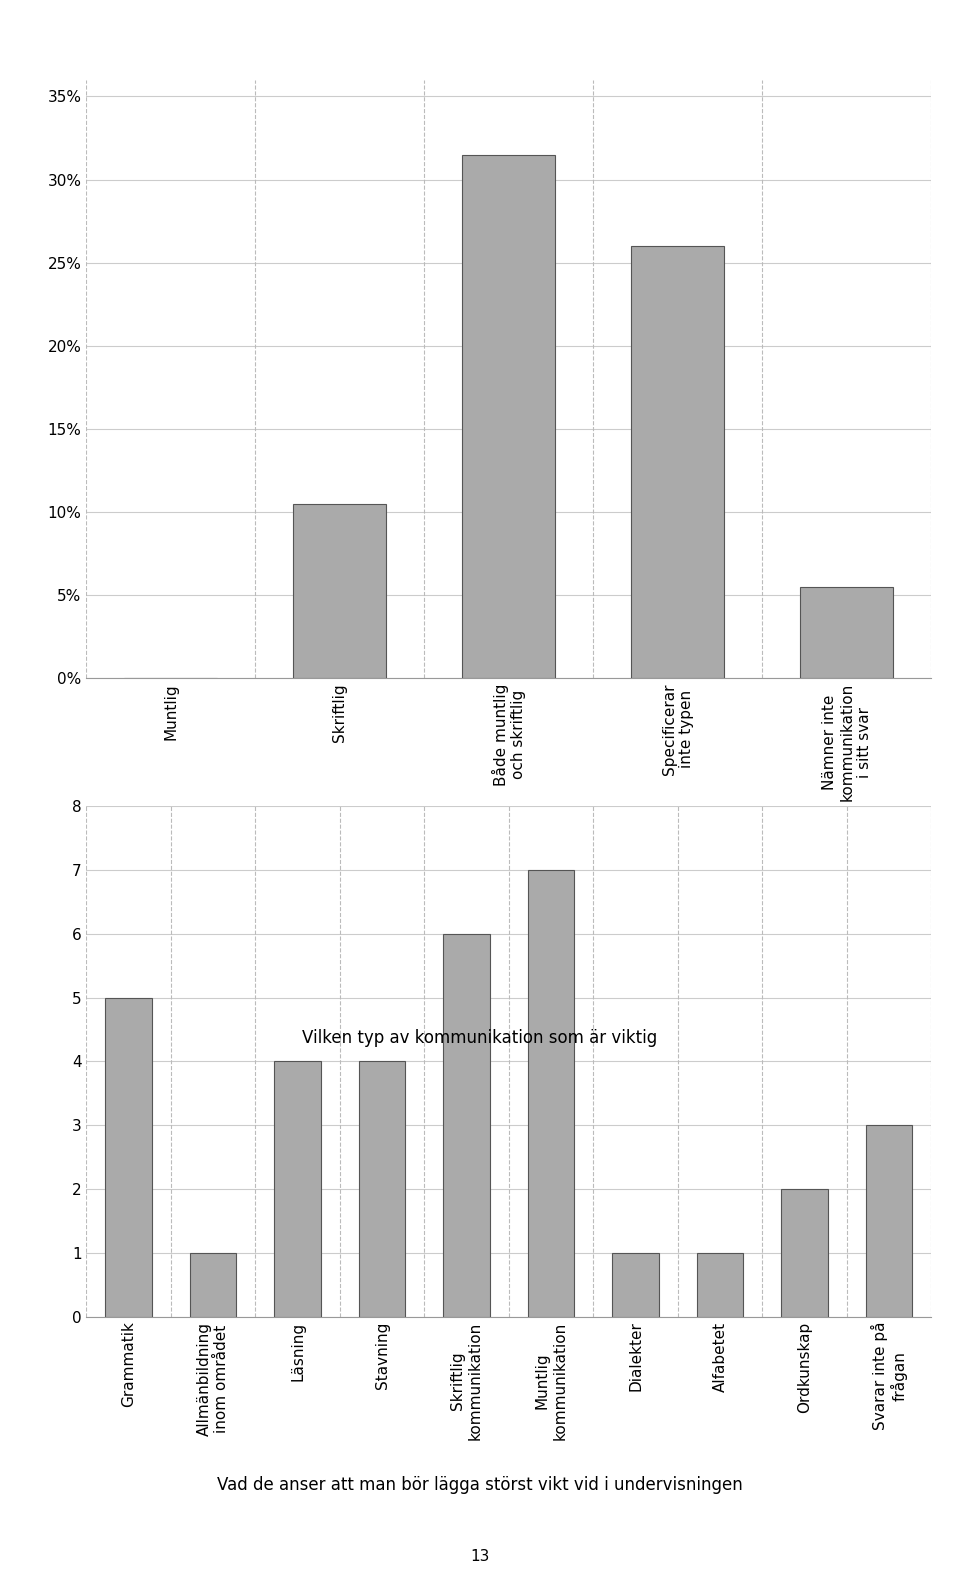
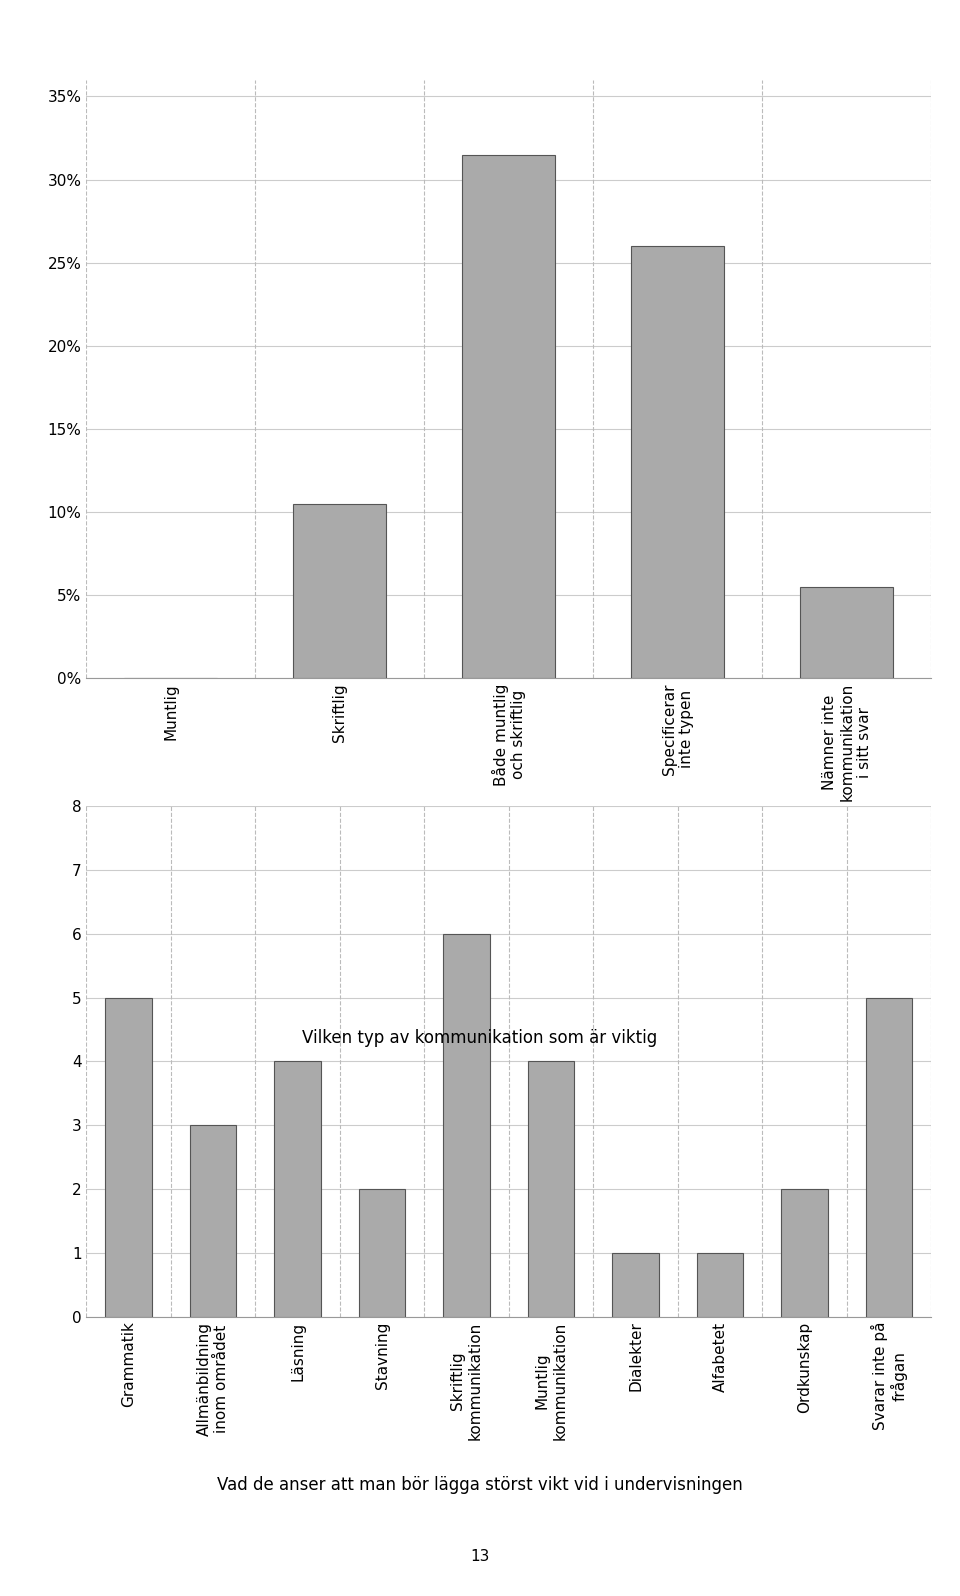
Allmänbildning inom området: 1 -> 3
Stavning: 4 -> 2
Muntlig kommunikation: 7 -> 4
Svarar inte på frågan: 3 -> 5
